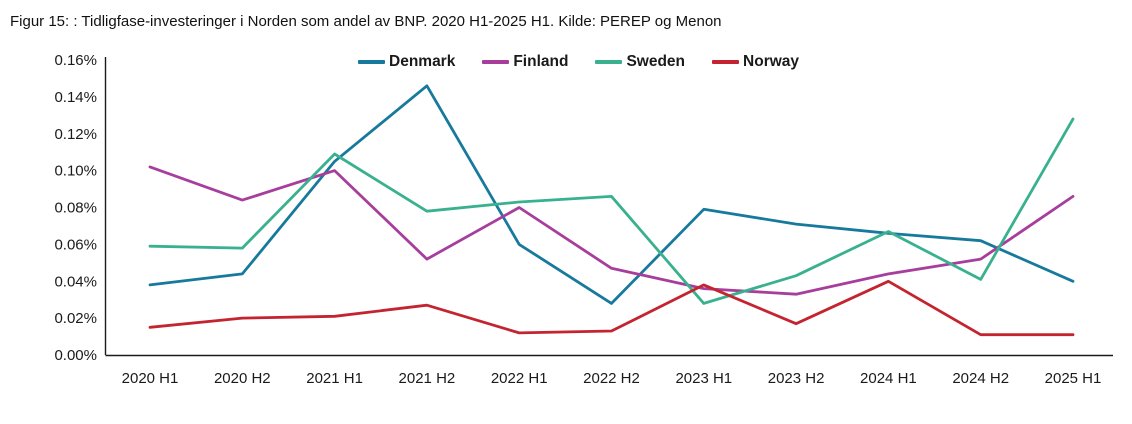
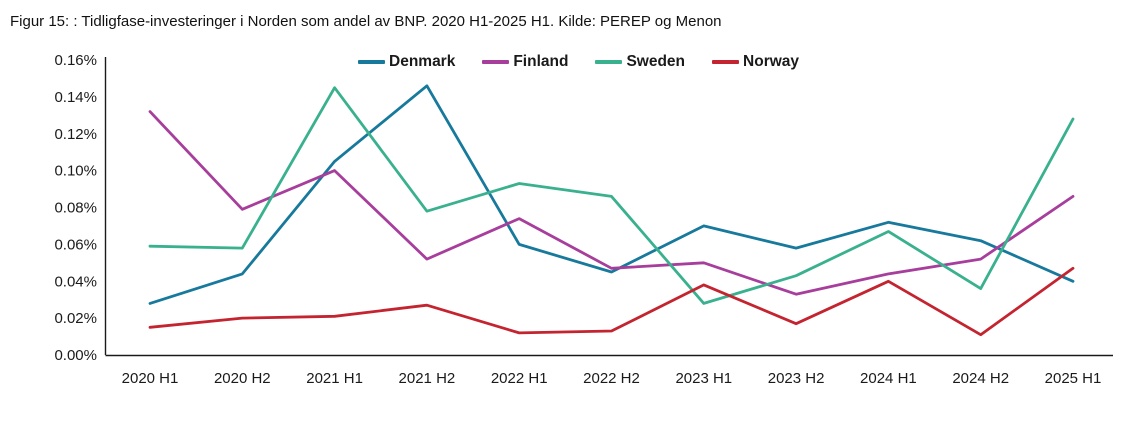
Denmark/2020 H1: 0.038% -> 0.028%
Finland/2020 H1: 0.102% -> 0.132%
Finland/2020 H2: 0.084% -> 0.079%
Sweden/2021 H1: 0.109% -> 0.145%
Finland/2022 H1: 0.080% -> 0.074%
Sweden/2022 H1: 0.083% -> 0.093%
Denmark/2022 H2: 0.028% -> 0.045%
Denmark/2023 H1: 0.079% -> 0.070%
Finland/2023 H1: 0.036% -> 0.050%
Denmark/2023 H2: 0.071% -> 0.058%
Denmark/2024 H1: 0.066% -> 0.072%
Sweden/2024 H2: 0.041% -> 0.036%
Norway/2025 H1: 0.011% -> 0.047%
